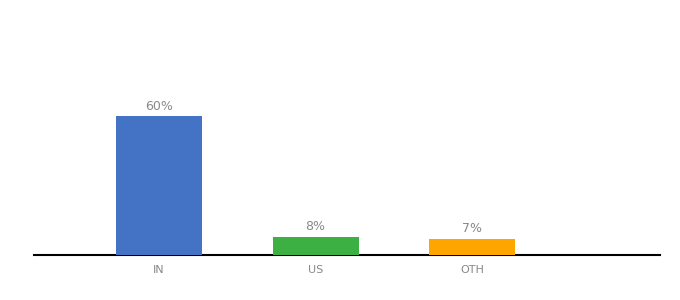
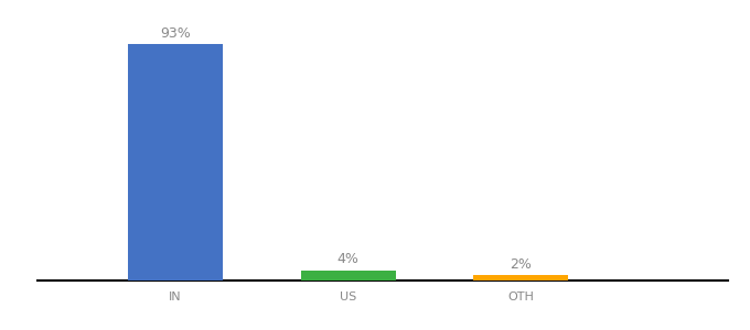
IN: 60% -> 93%
US: 8% -> 4%
OTH: 7% -> 2%
